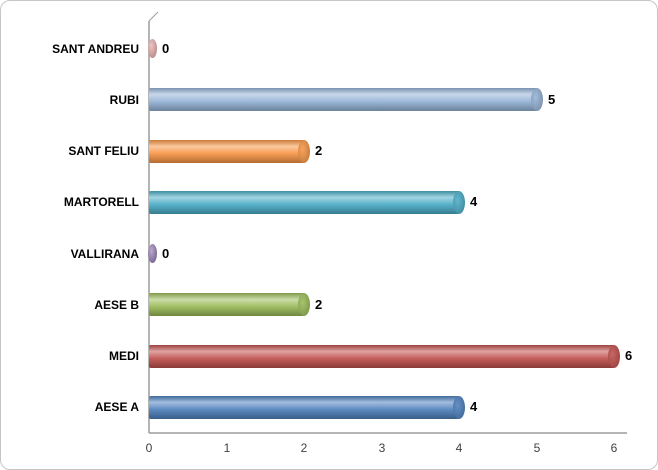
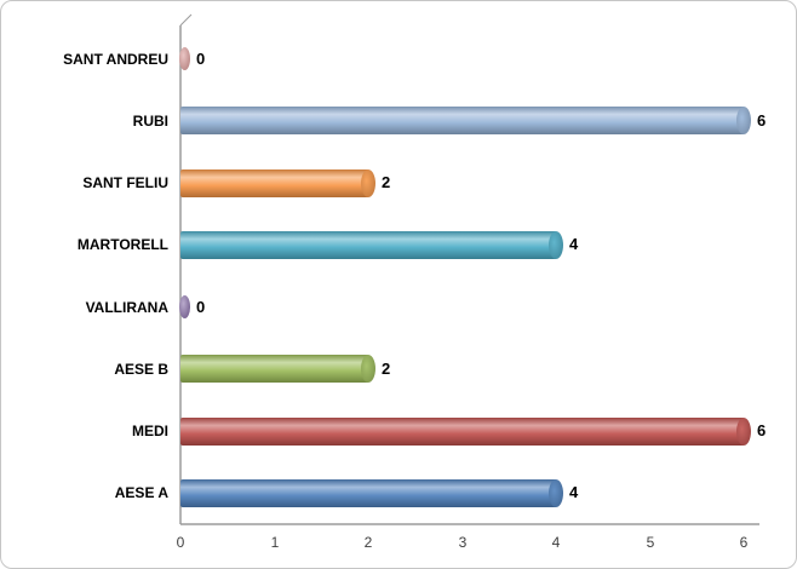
RUBI: 5 -> 6
